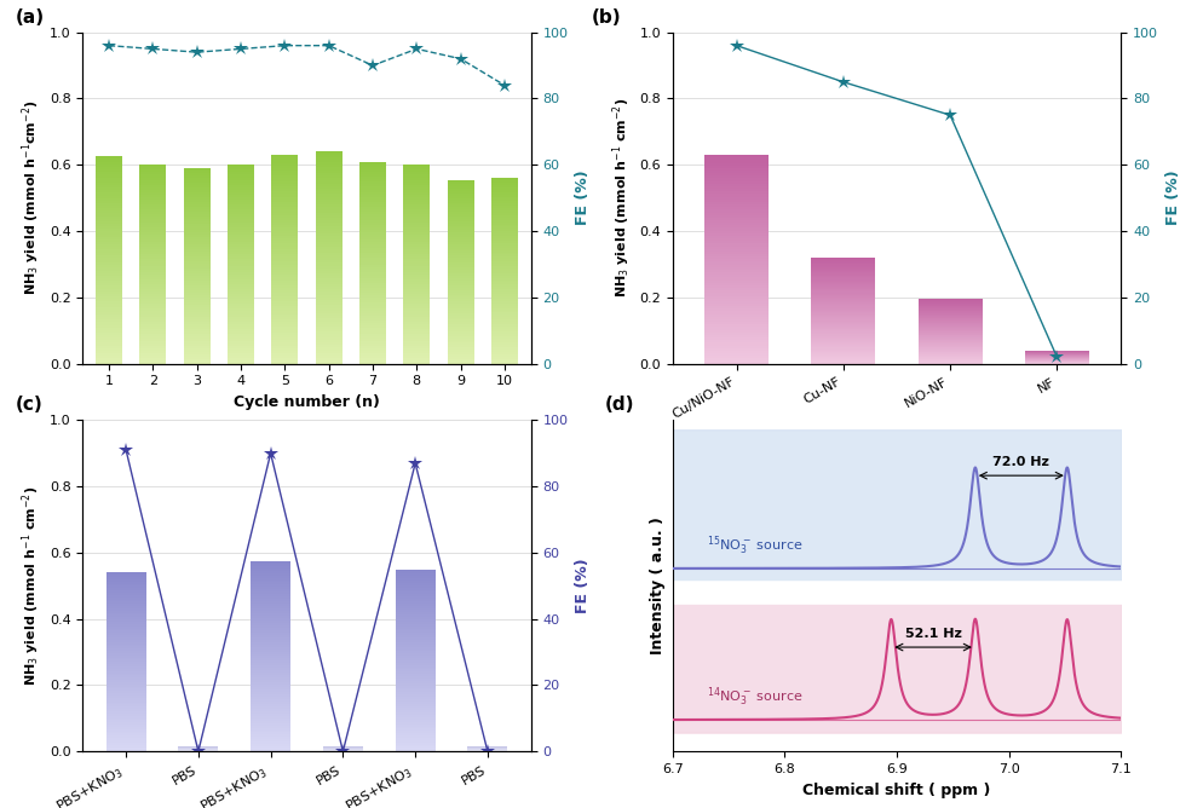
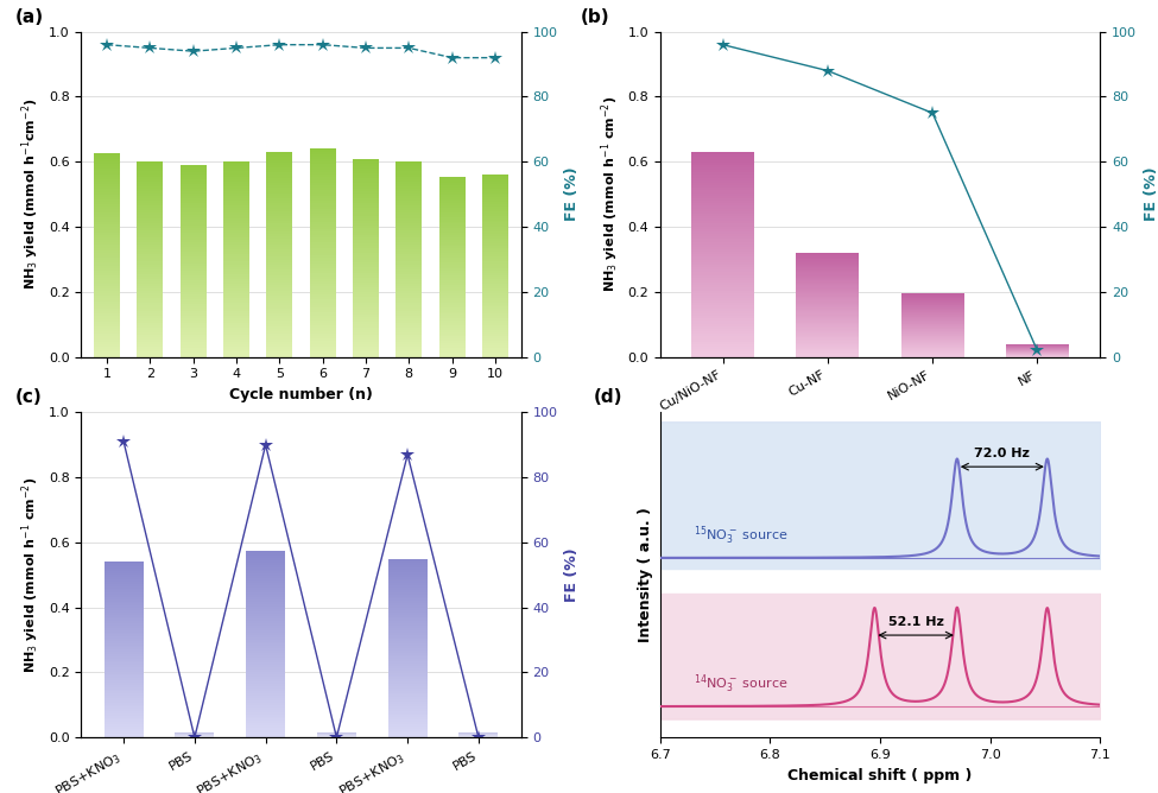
7: 90 -> 95
10: 84 -> 92
Cu-NF: 85 -> 88
